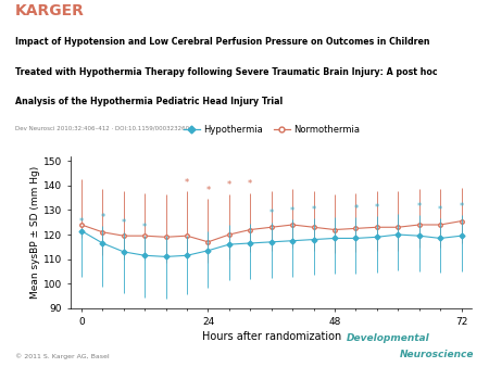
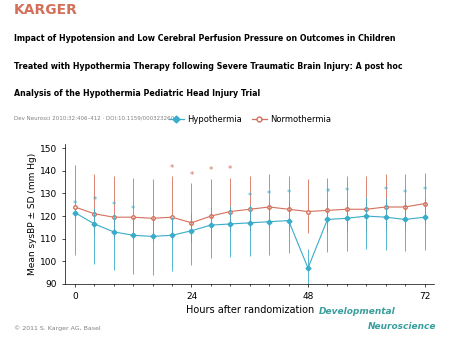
Hypothermia/48: 118.5 -> 97.0
